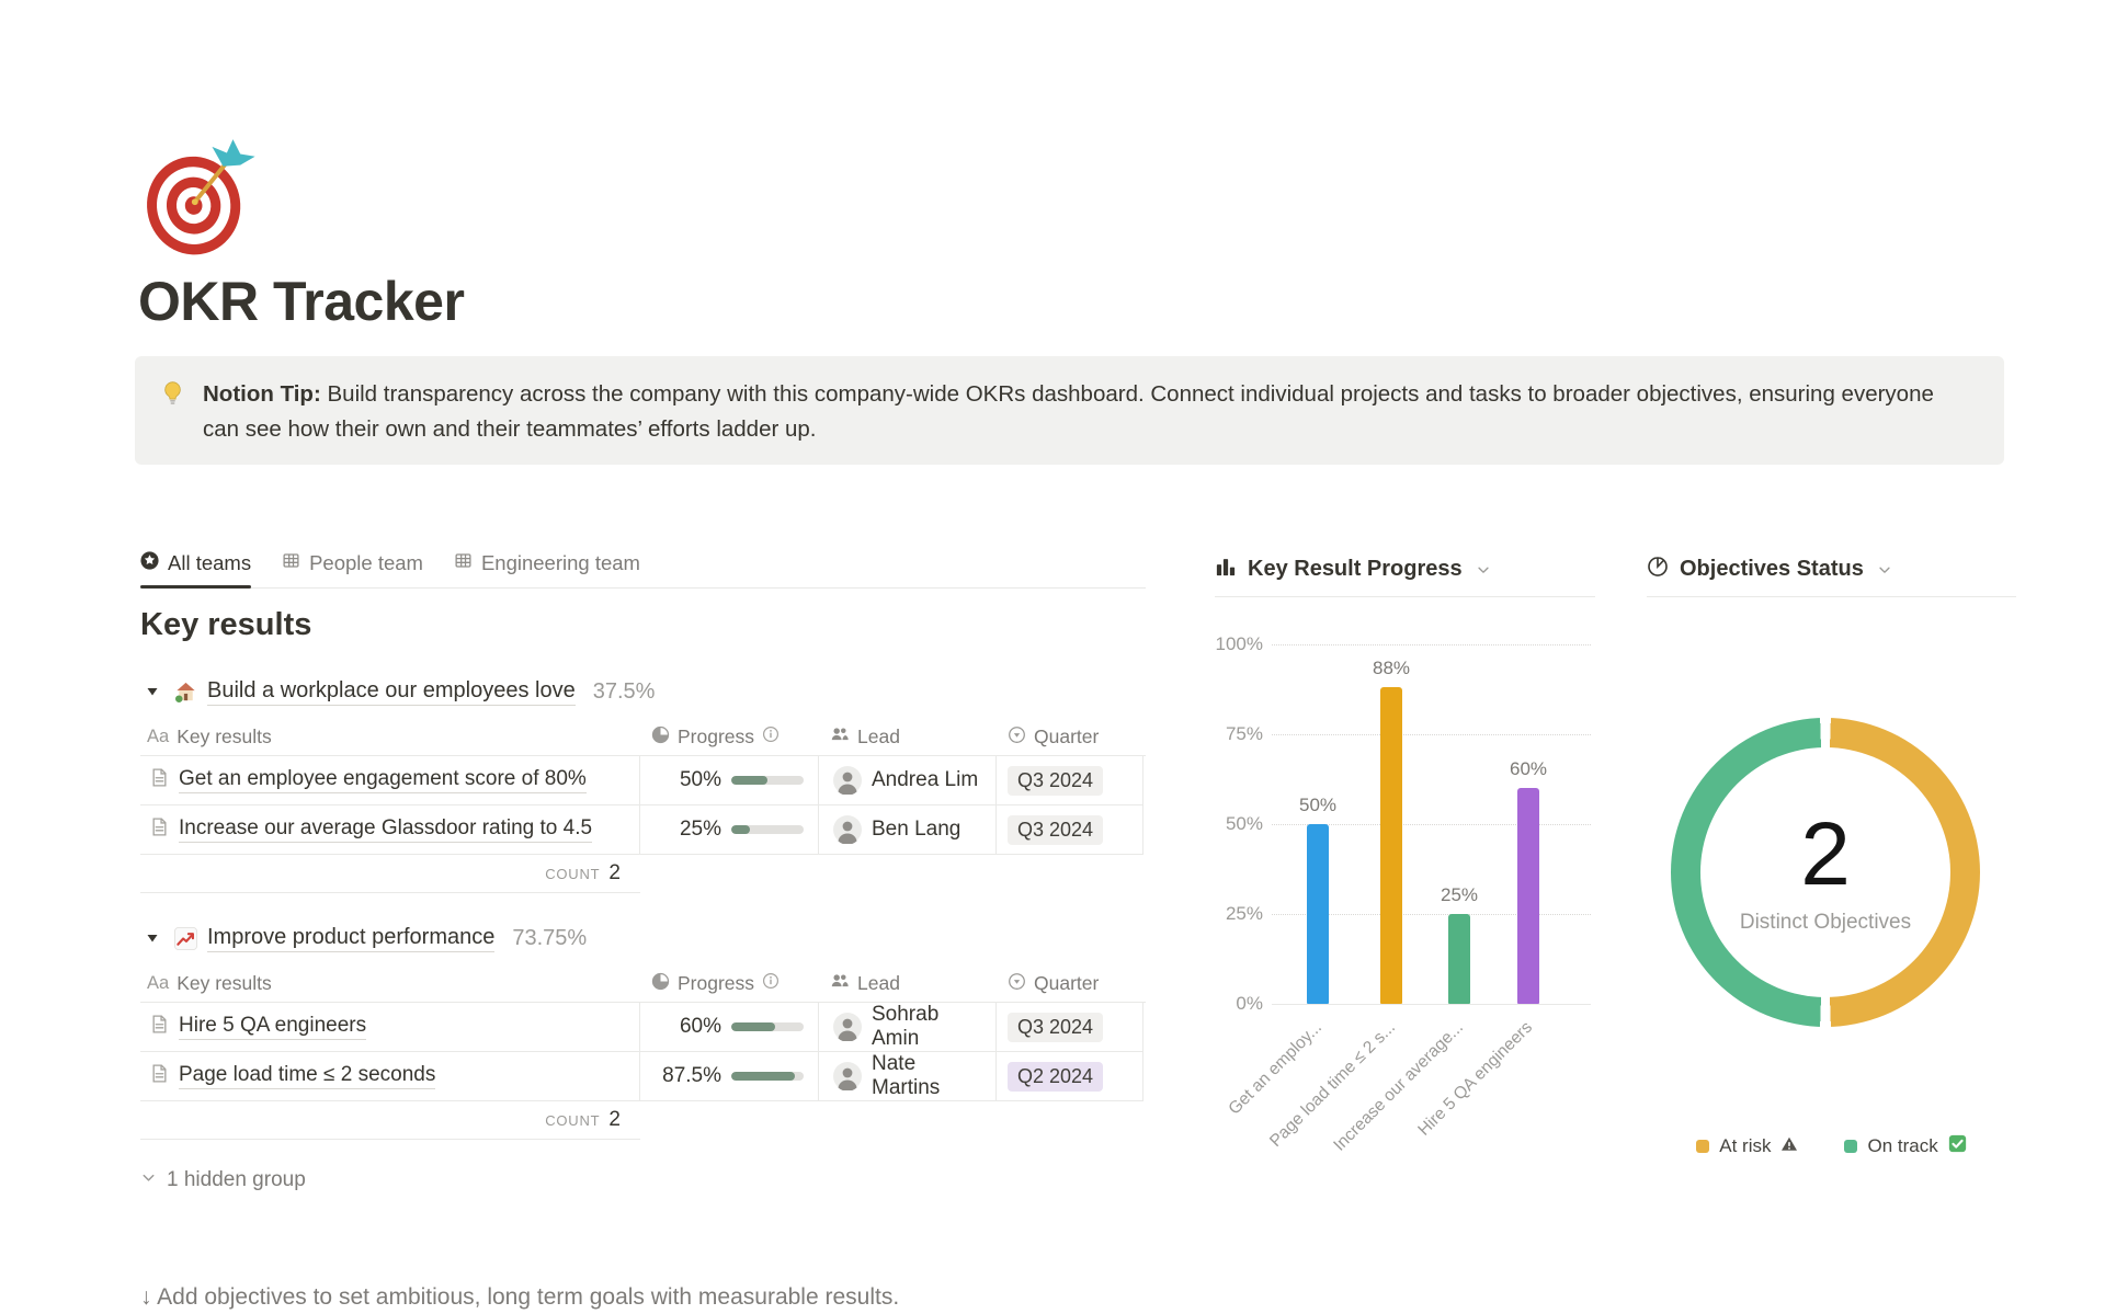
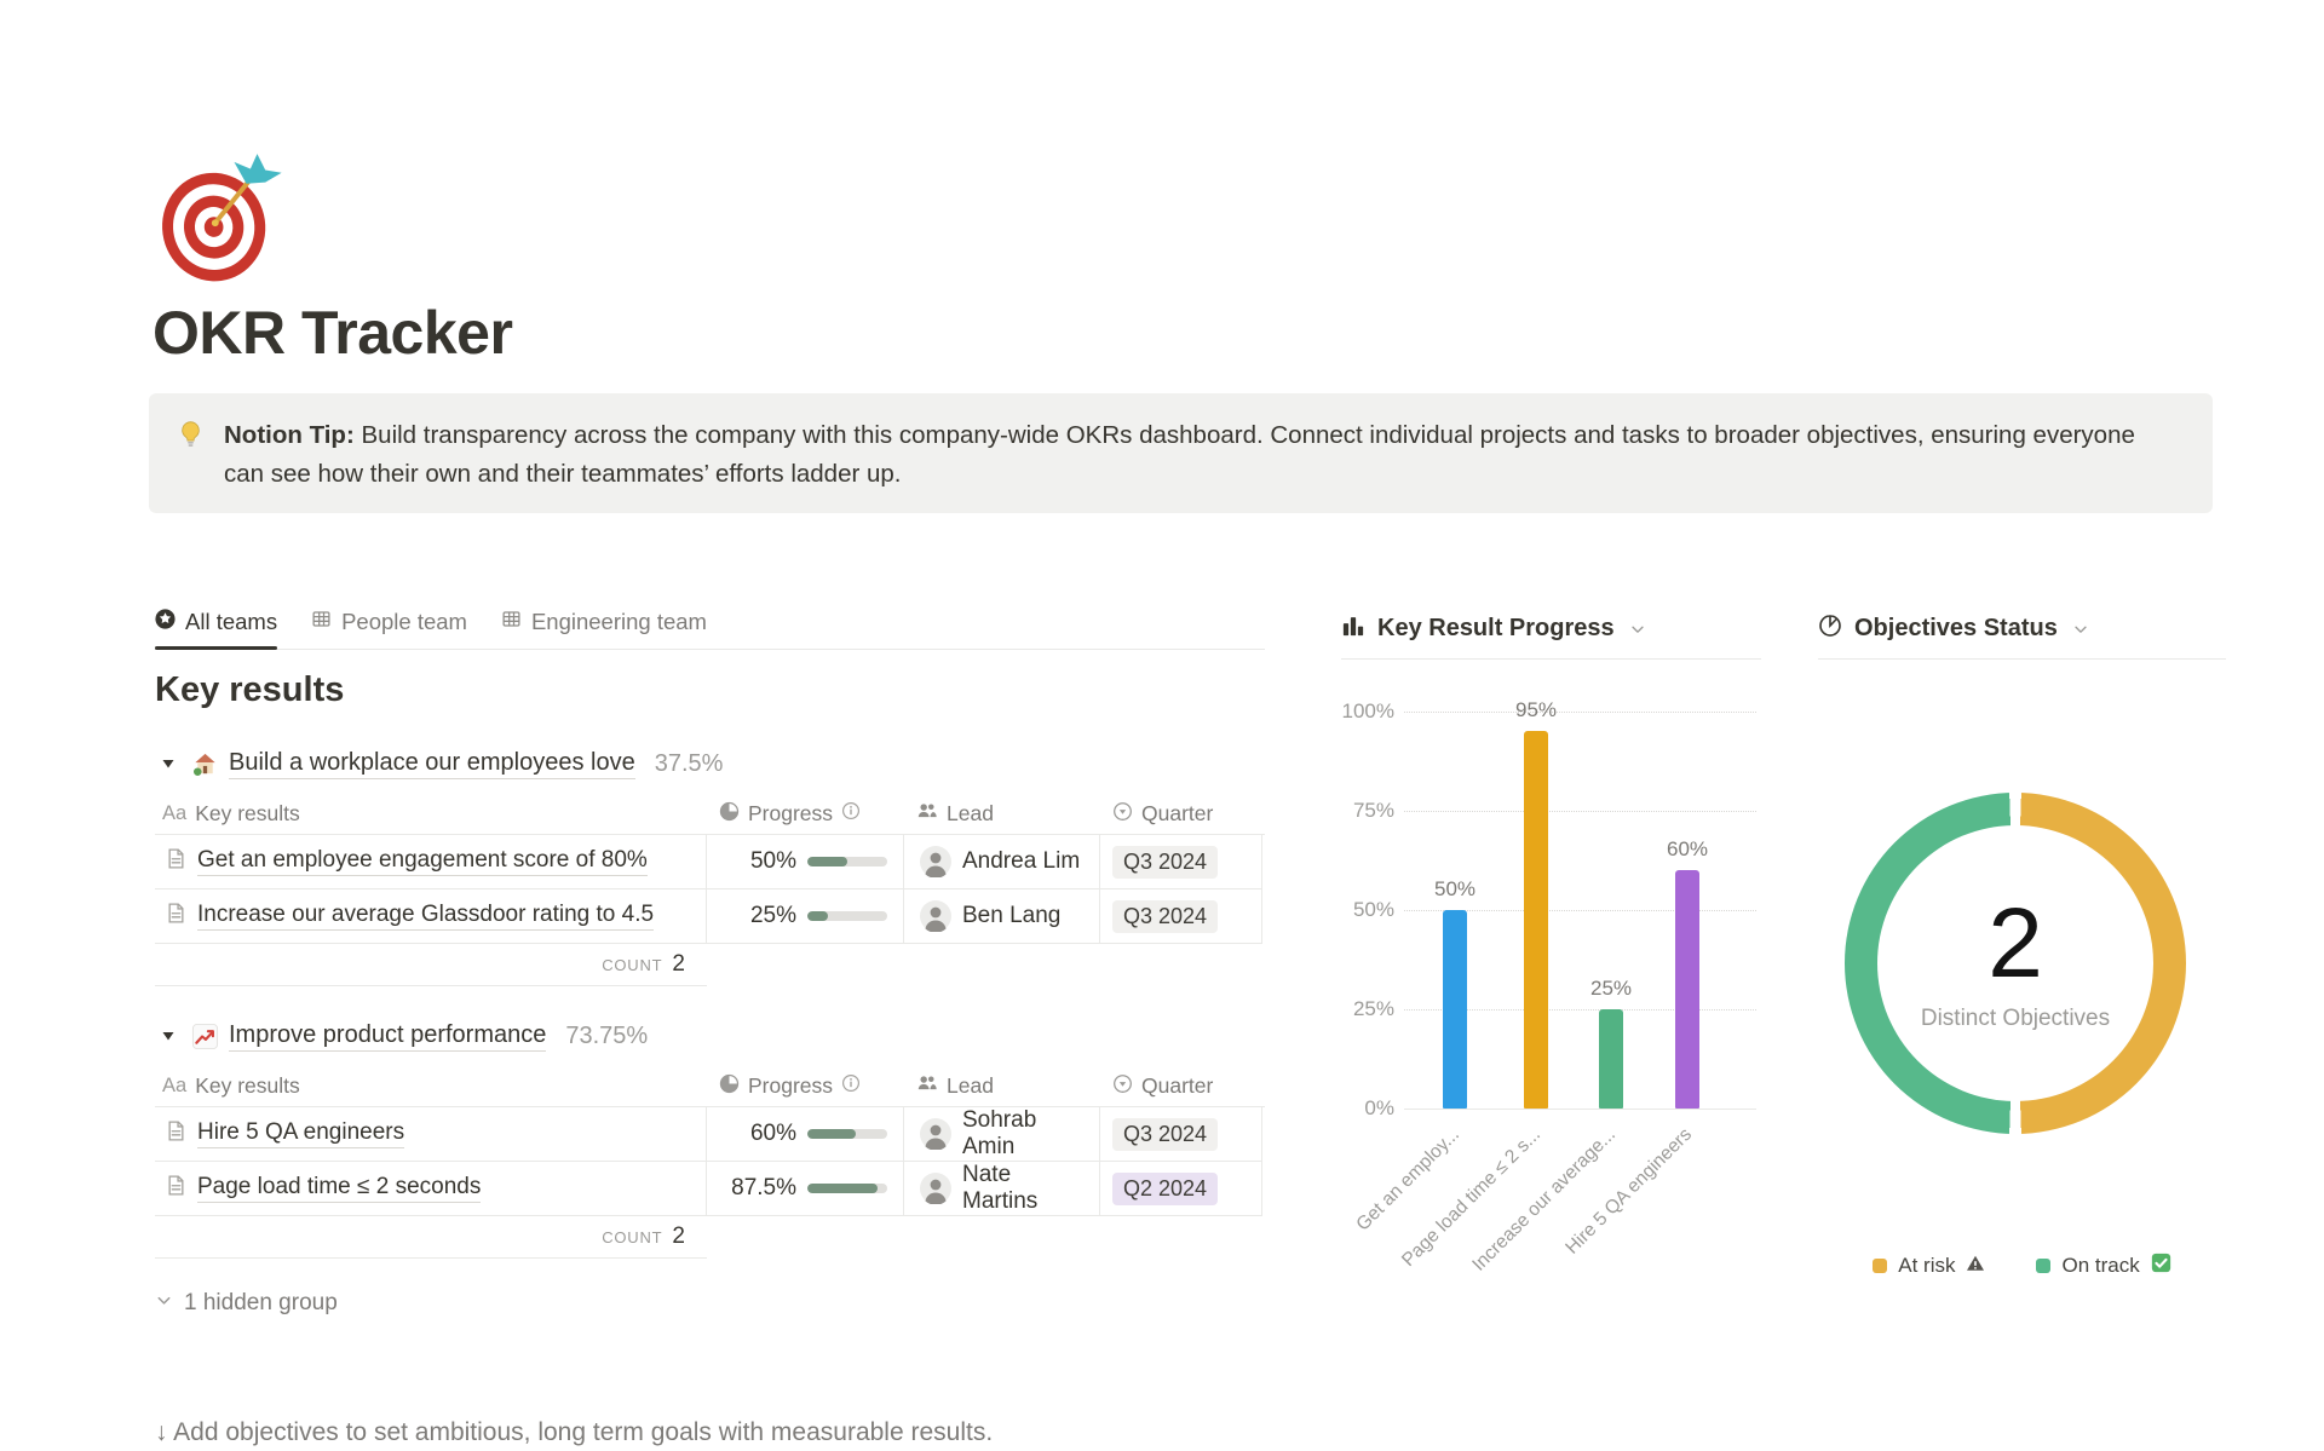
Key Result Progress/Page load time ≤ 2 s...: 88% -> 95%
